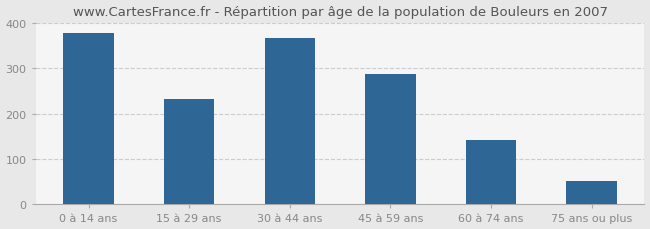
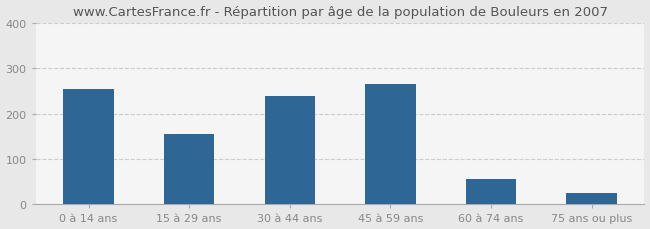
0 à 14 ans: 378 -> 255
15 à 29 ans: 233 -> 155
30 à 44 ans: 367 -> 240
45 à 59 ans: 287 -> 265
60 à 74 ans: 143 -> 55
75 ans ou plus: 52 -> 25
